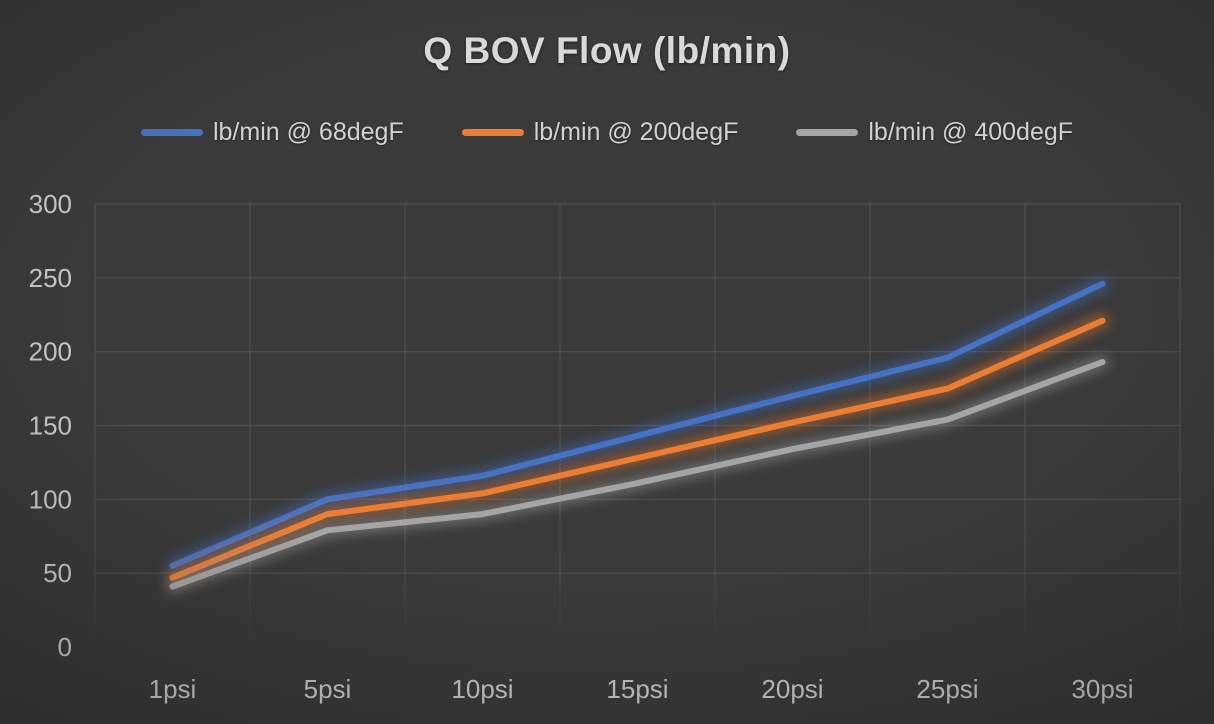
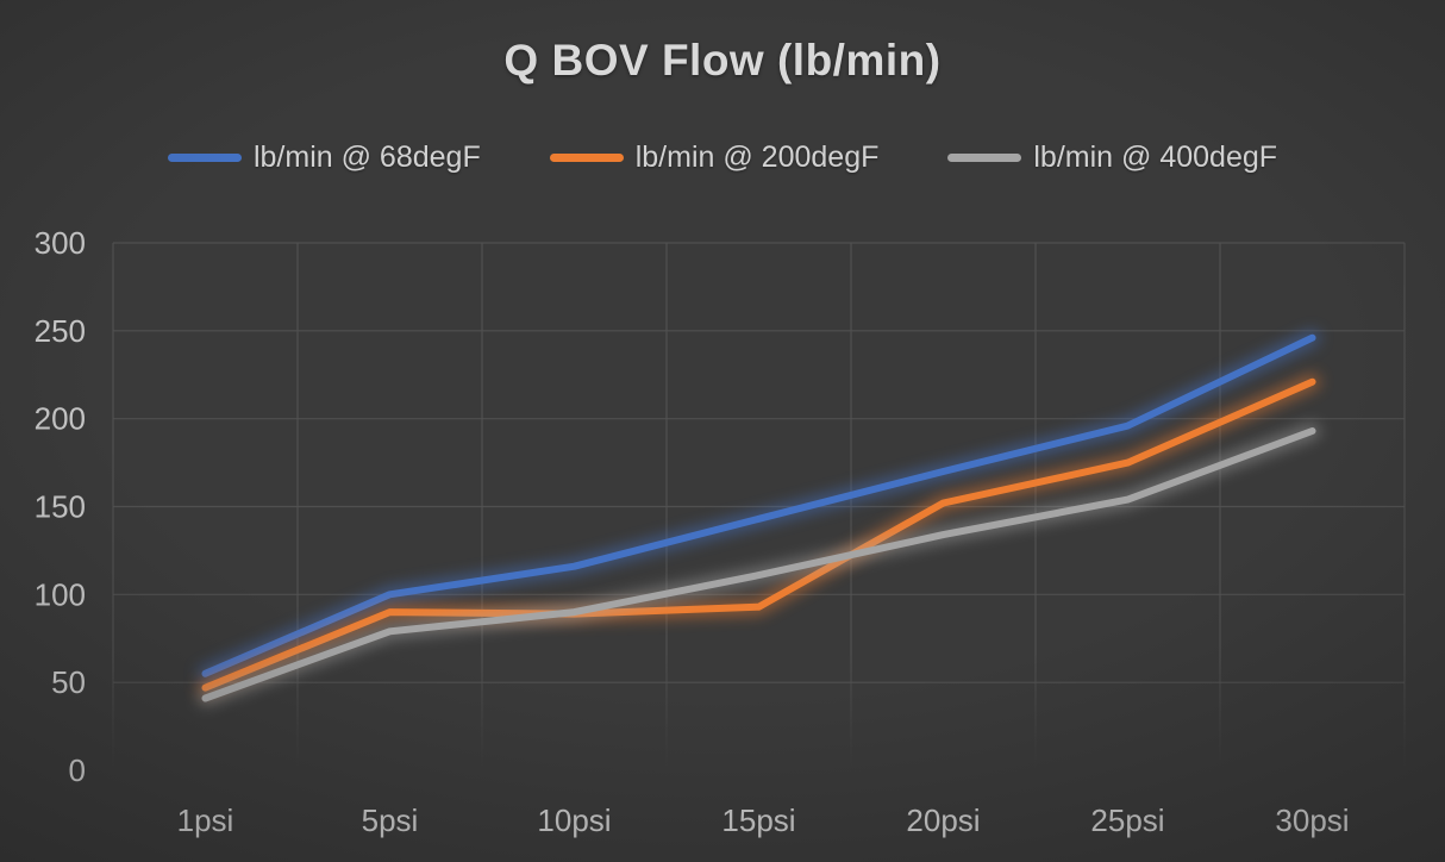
lb/min @ 200degF/10psi: 104 -> 89
lb/min @ 200degF/15psi: 128 -> 93
